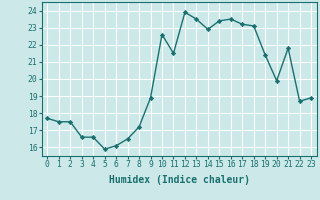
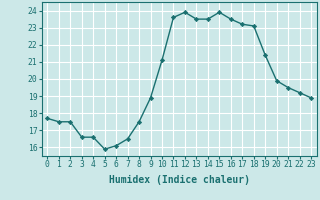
8: 17.2 -> 17.5
10: 22.6 -> 21.1
11: 21.5 -> 23.6
14: 22.9 -> 23.5
15: 23.4 -> 23.9
21: 21.8 -> 19.5
22: 18.7 -> 19.2
